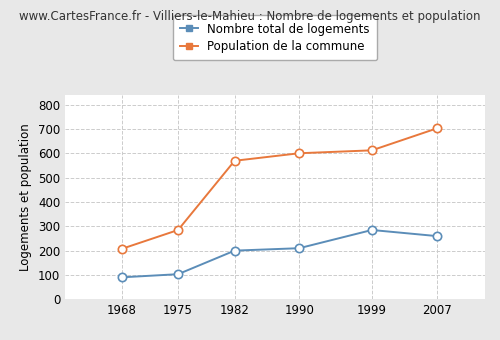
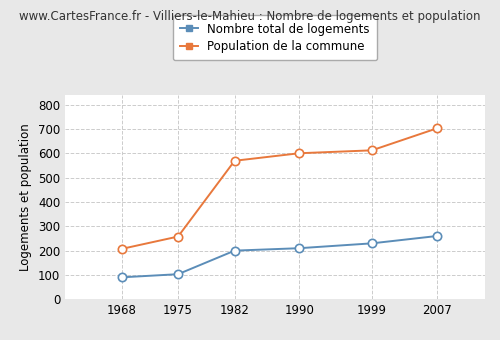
Population de la commune/1975: 285 -> 258
Nombre total de logements/1999: 285 -> 230
